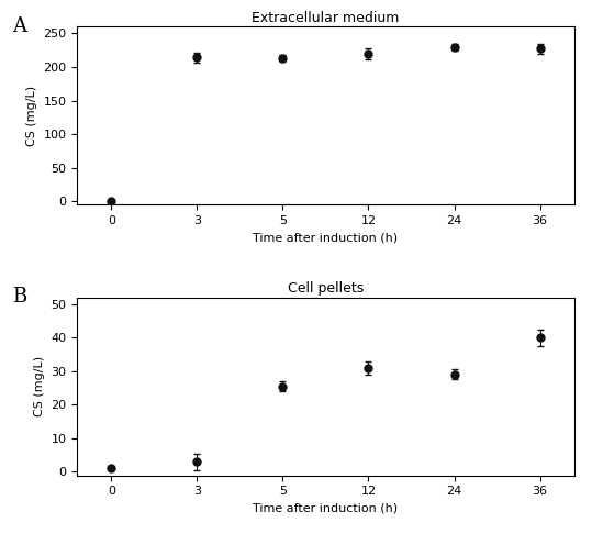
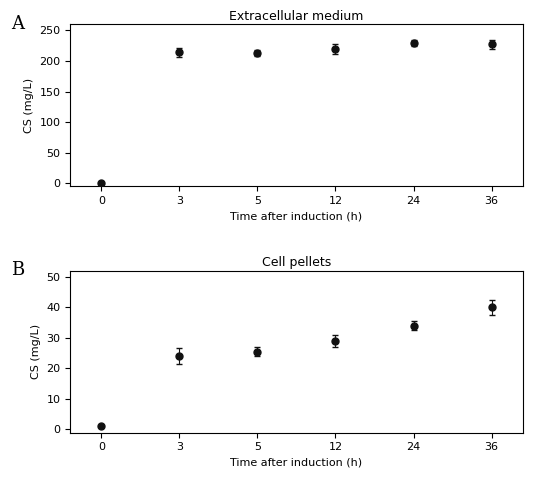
Cell pellets/3: 3.0 -> 24.0
Cell pellets/12: 31.0 -> 29.0
Cell pellets/24: 29.0 -> 34.0
